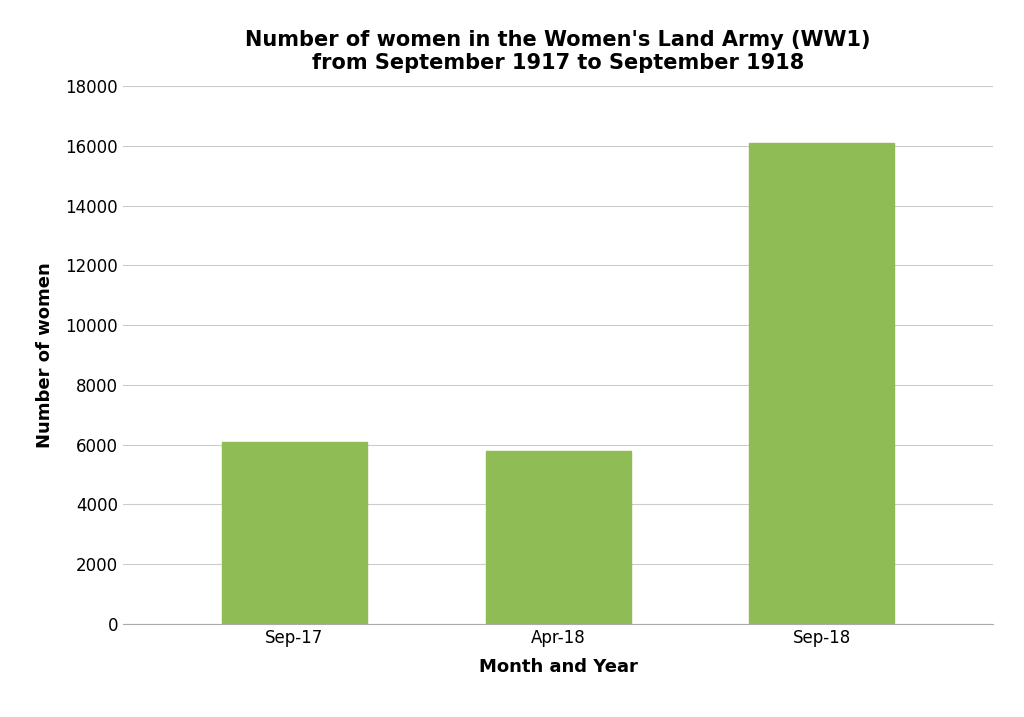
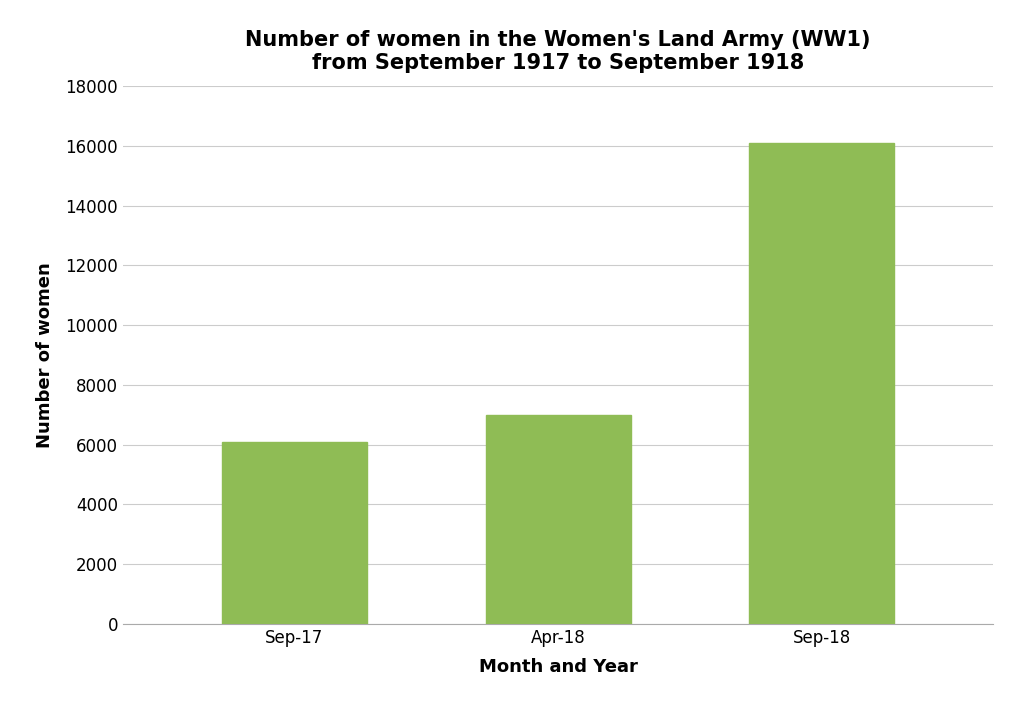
Apr-18: 5800 -> 7000
